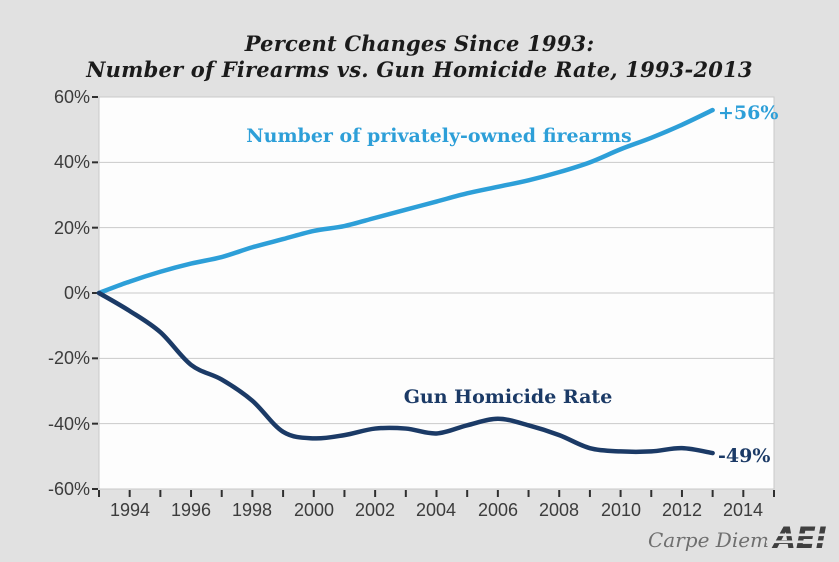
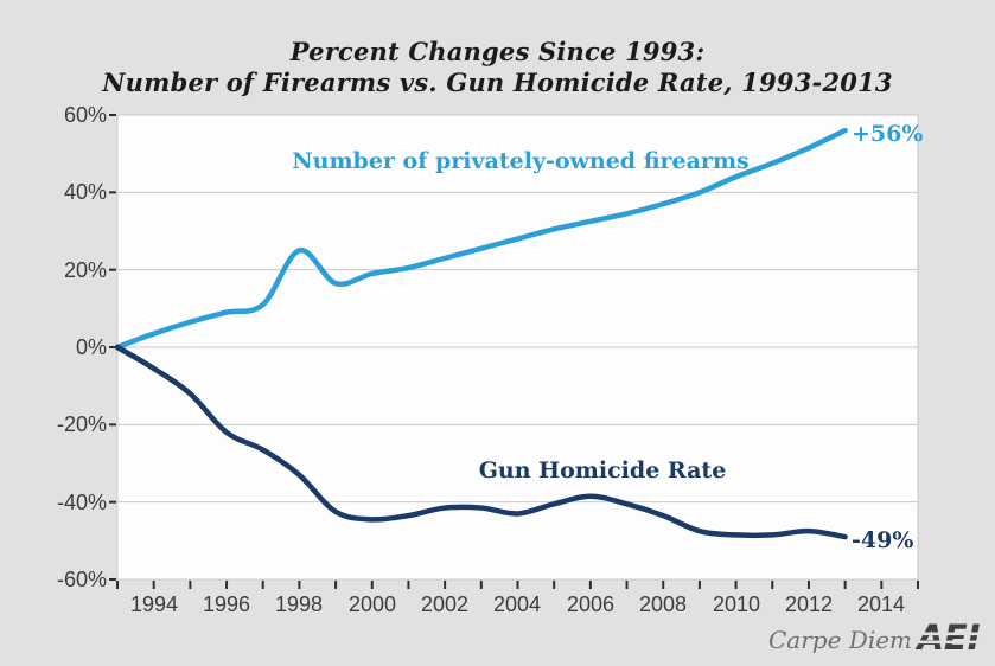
Number of privately-owned firearms/1998: 14% -> 25%
